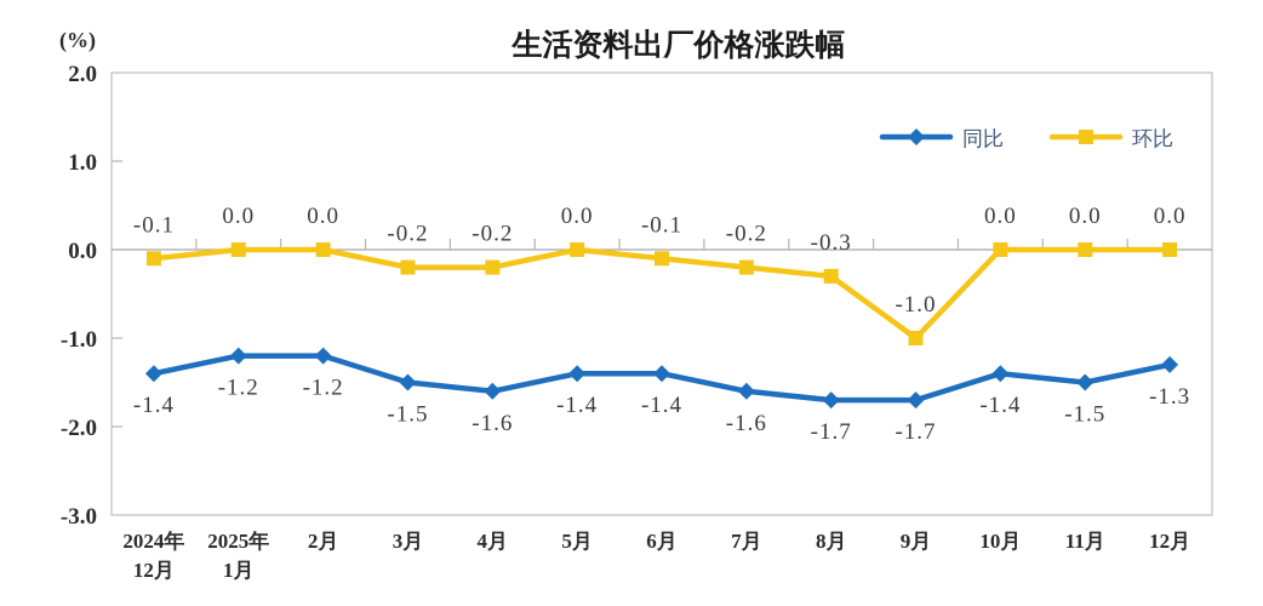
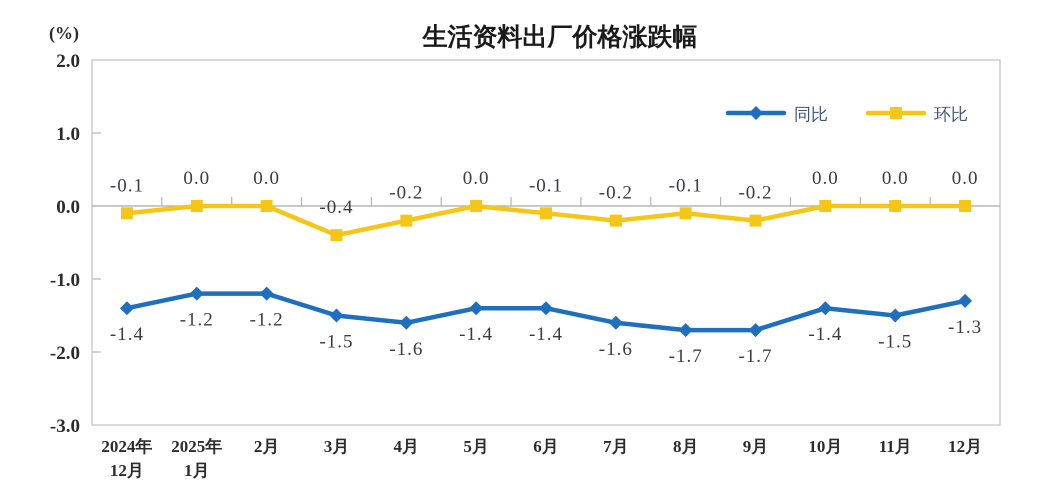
环比/3月: -0.2 -> -0.4
环比/8月: -0.3 -> -0.1
环比/9月: -1.0 -> -0.2
